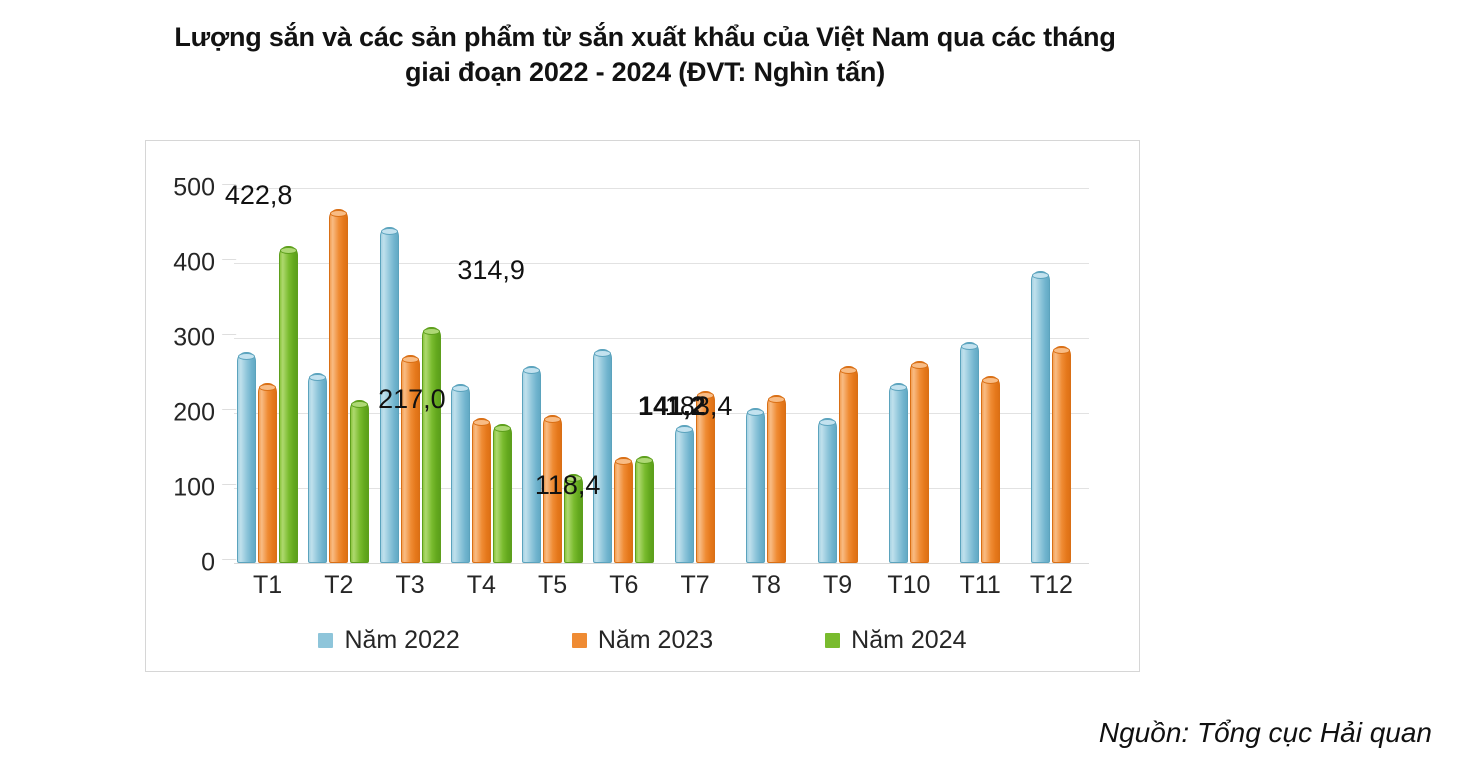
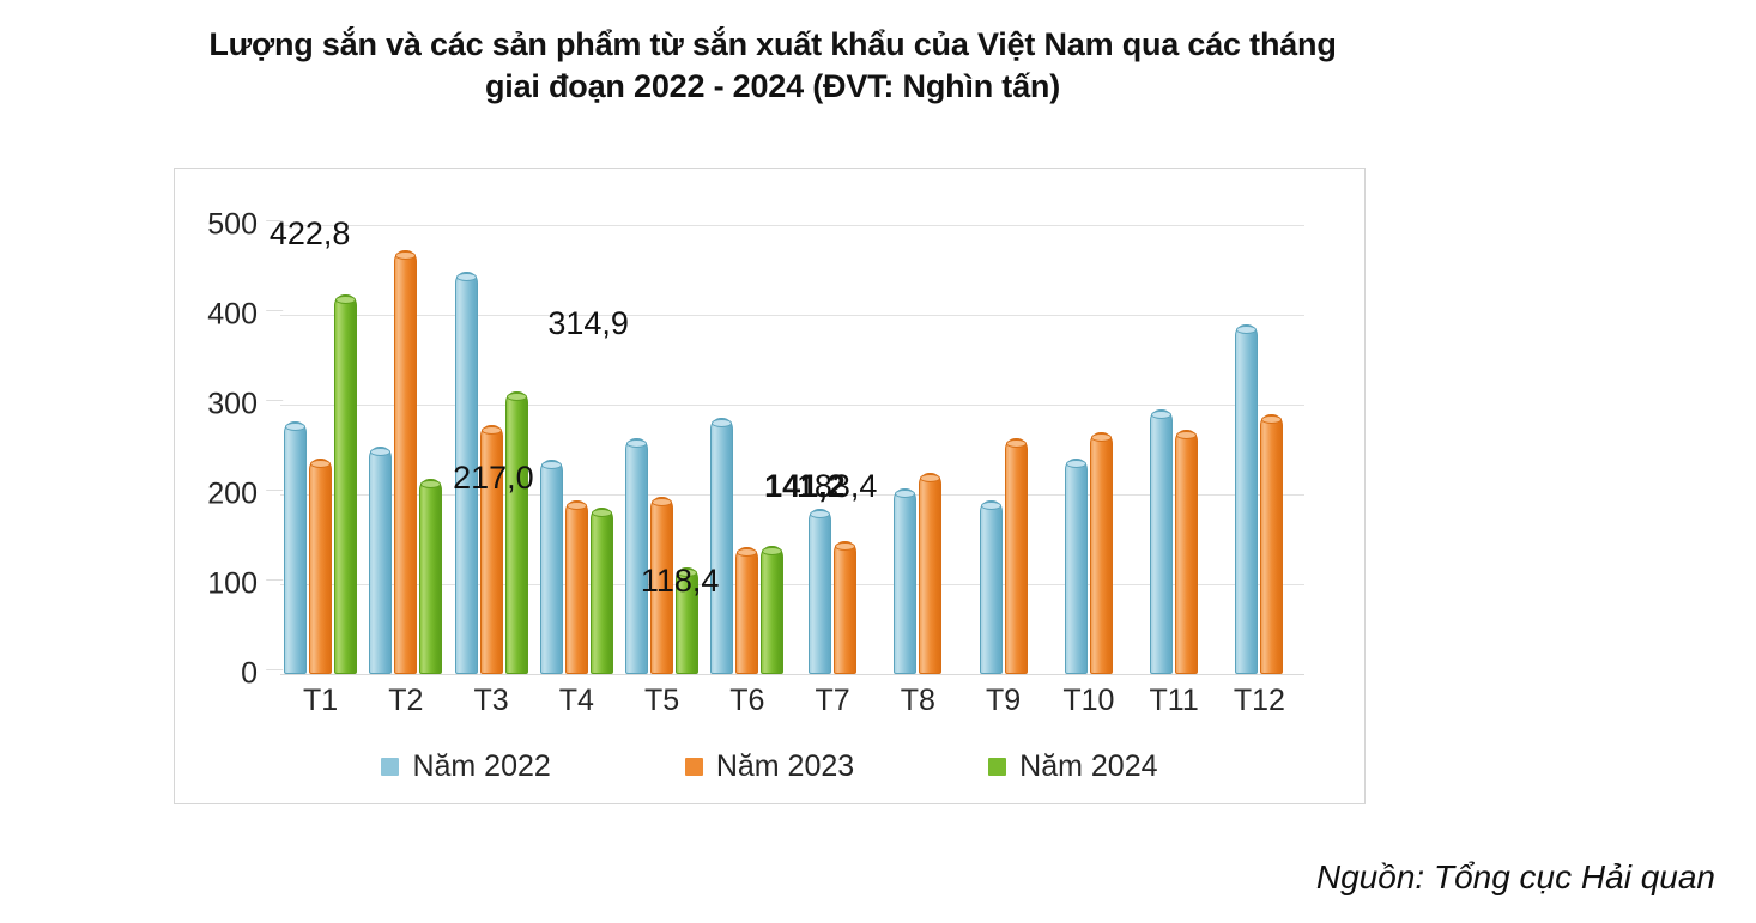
Năm 2023/T7: 230 -> 150
Năm 2023/T11: 250 -> 270
